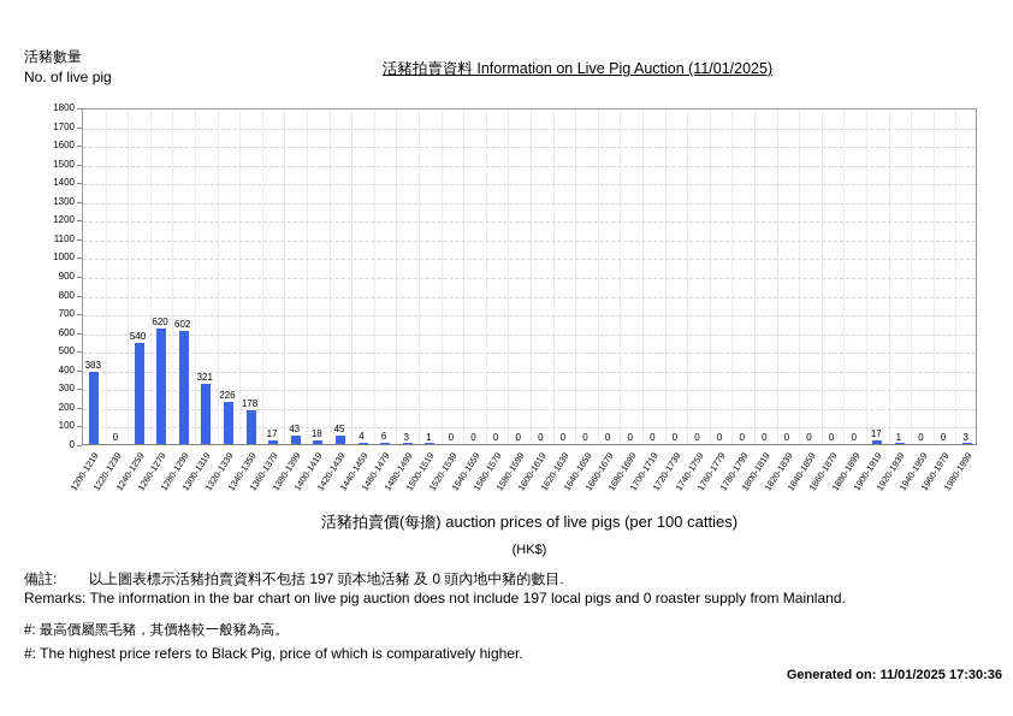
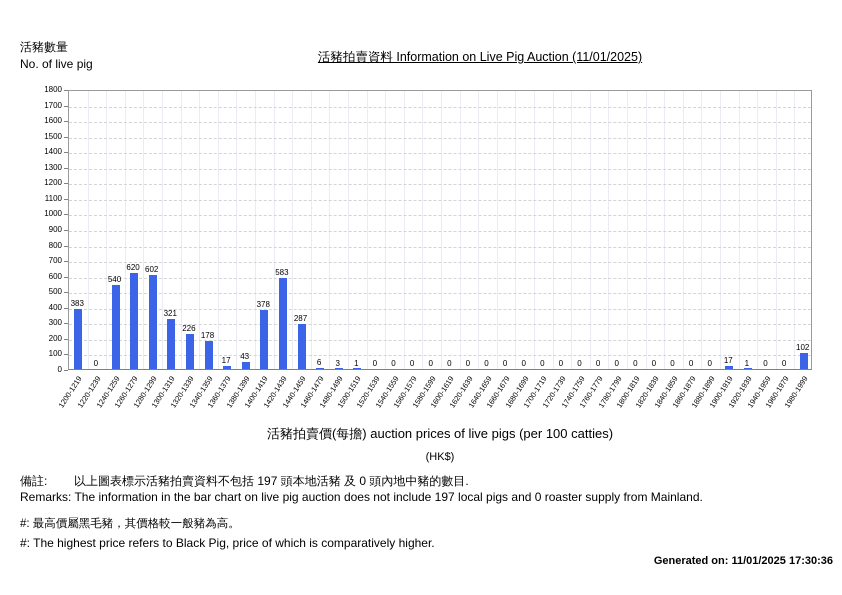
1400-1419: 18 -> 378
1420-1439: 45 -> 583
1440-1459: 4 -> 287
1980-1999: 3 -> 102
